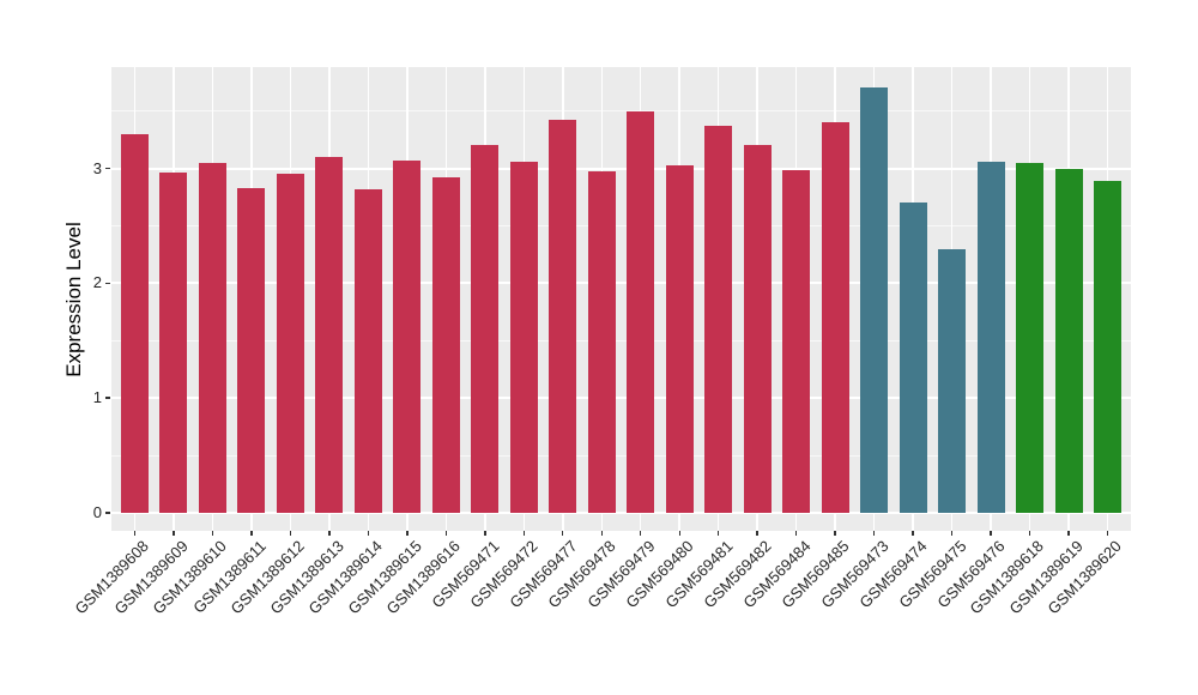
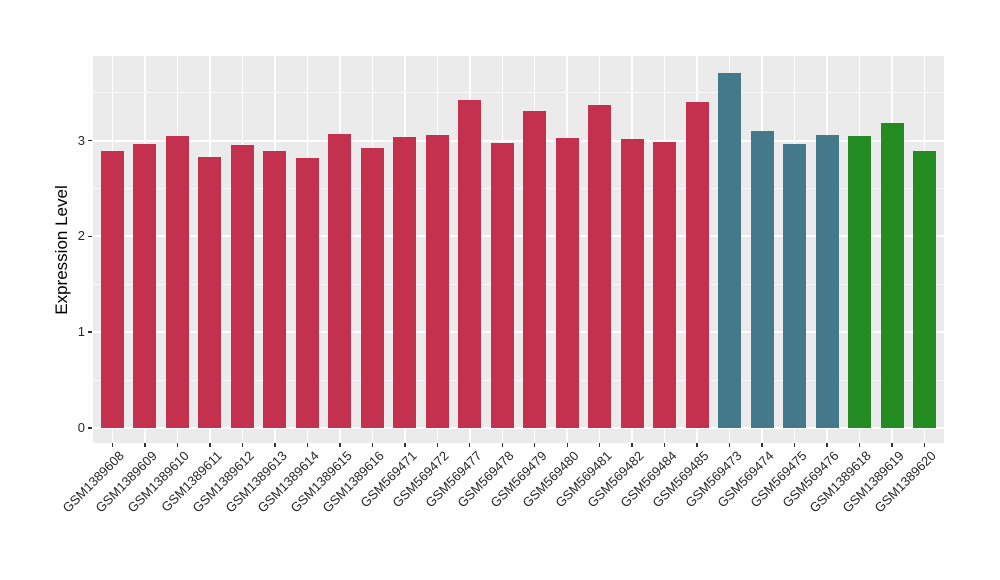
GSM1389608: 3.3 -> 2.9
GSM1389613: 3.1 -> 2.9
GSM569471: 3.2 -> 3.0
GSM569479: 3.5 -> 3.3
GSM569482: 3.2 -> 3.0
GSM569474: 2.7 -> 3.1
GSM569475: 2.3 -> 3.0
GSM1389619: 3.0 -> 3.2
